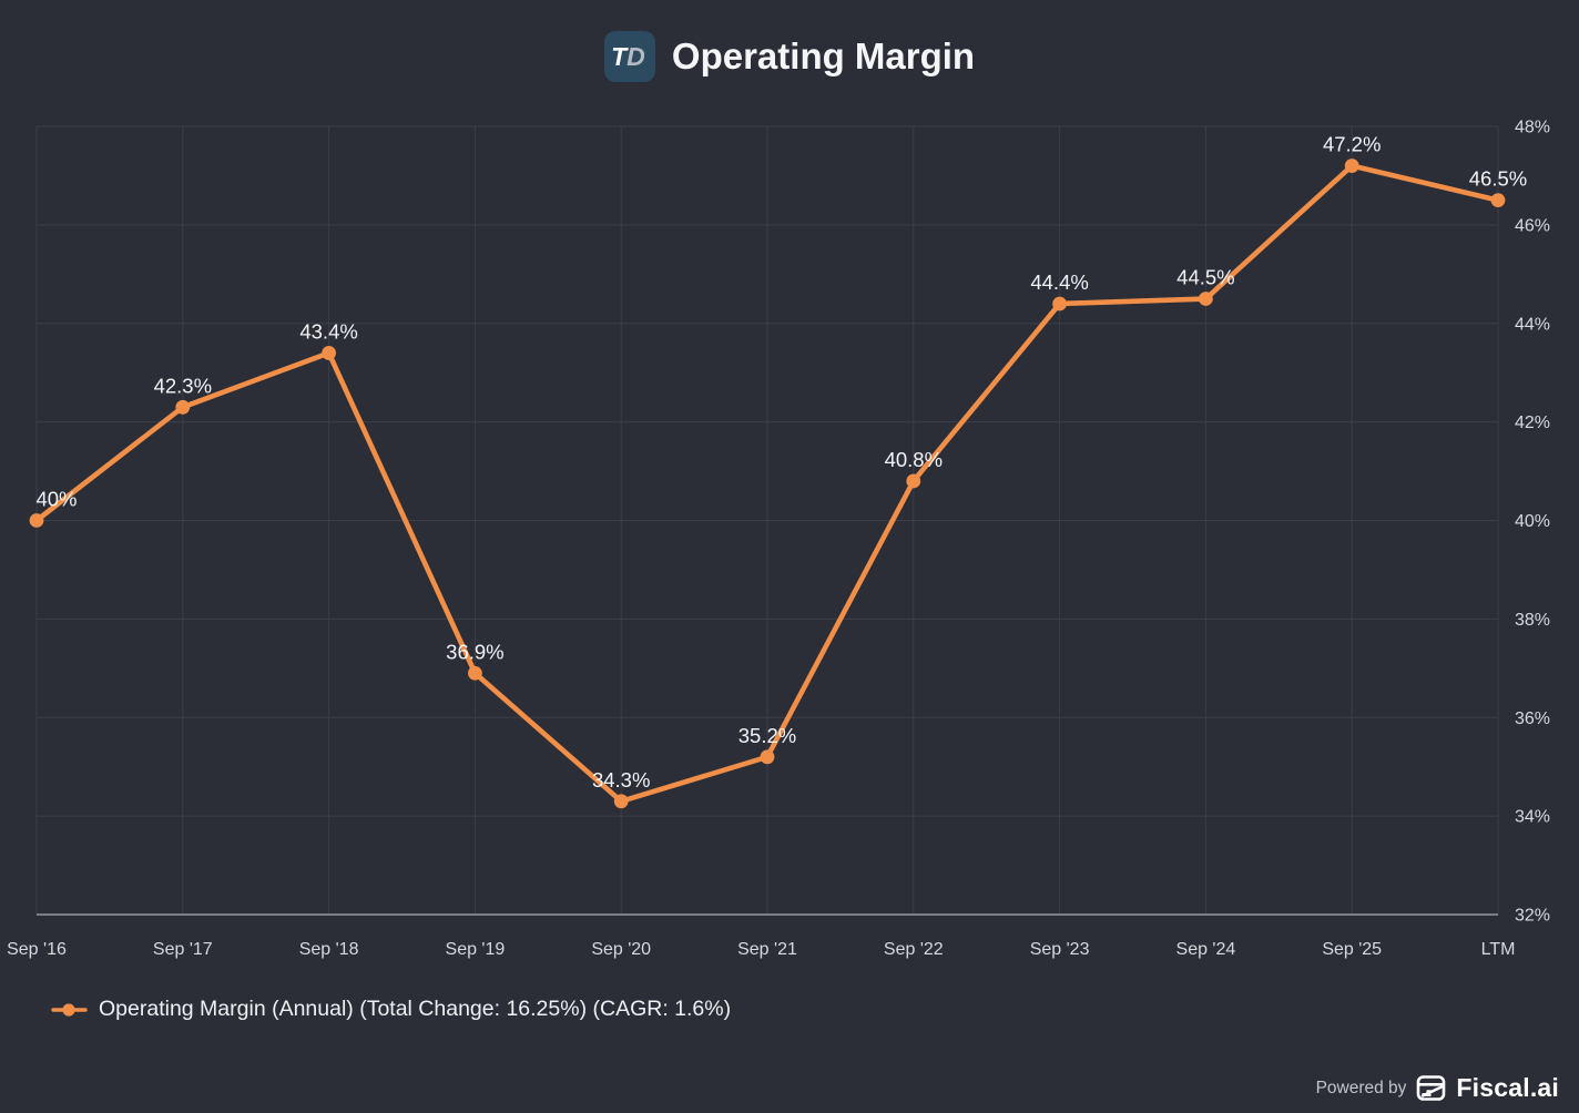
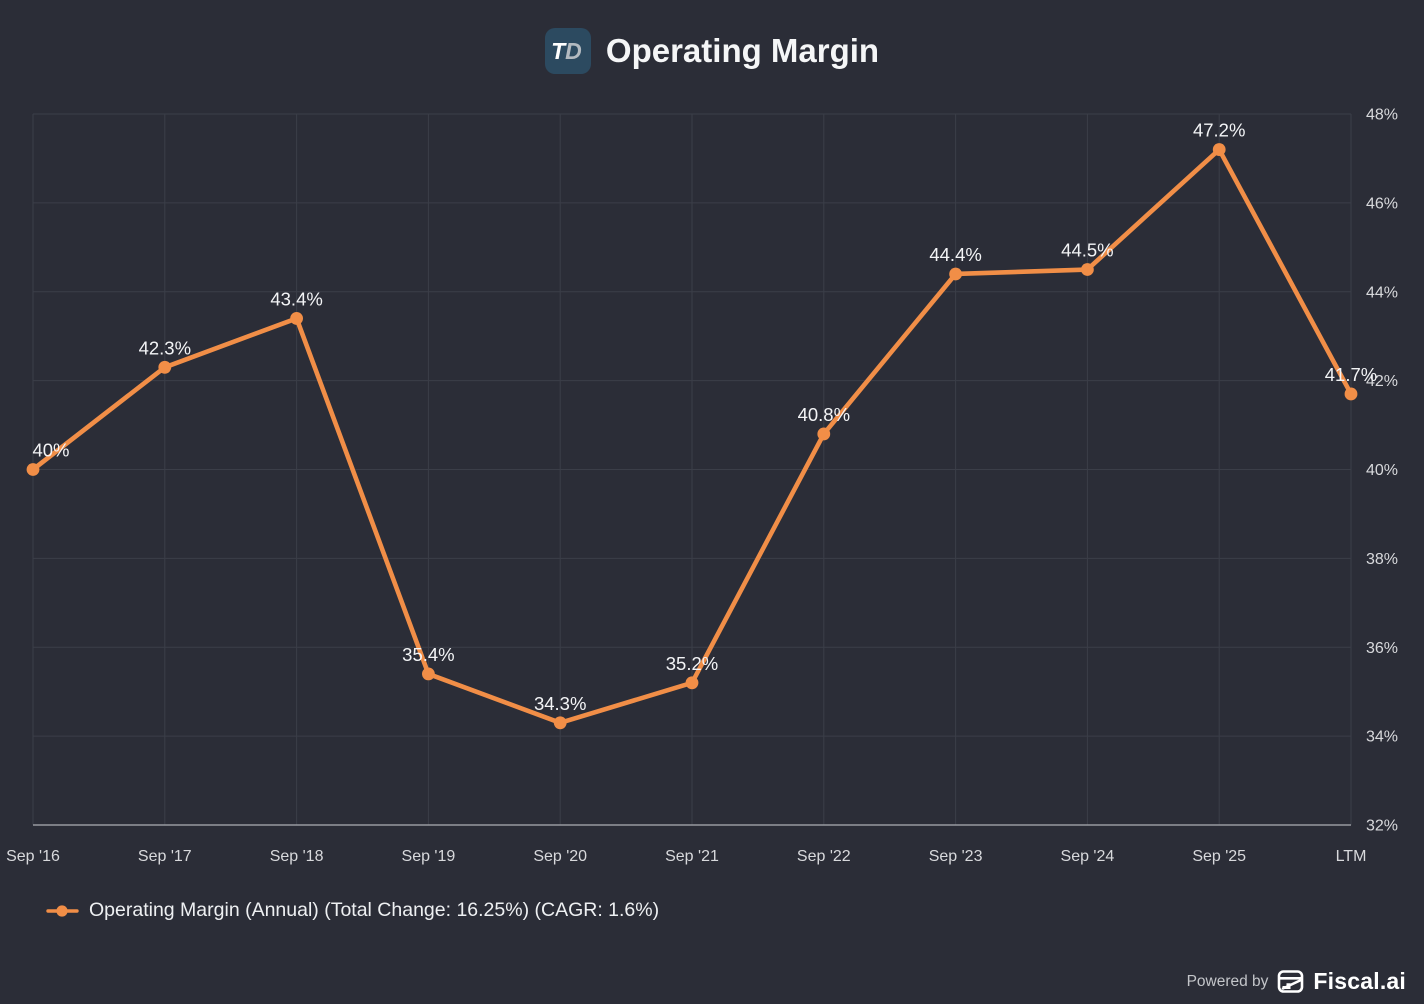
Sep '19: 36.9% -> 35.4%
LTM: 46.5% -> 41.7%
